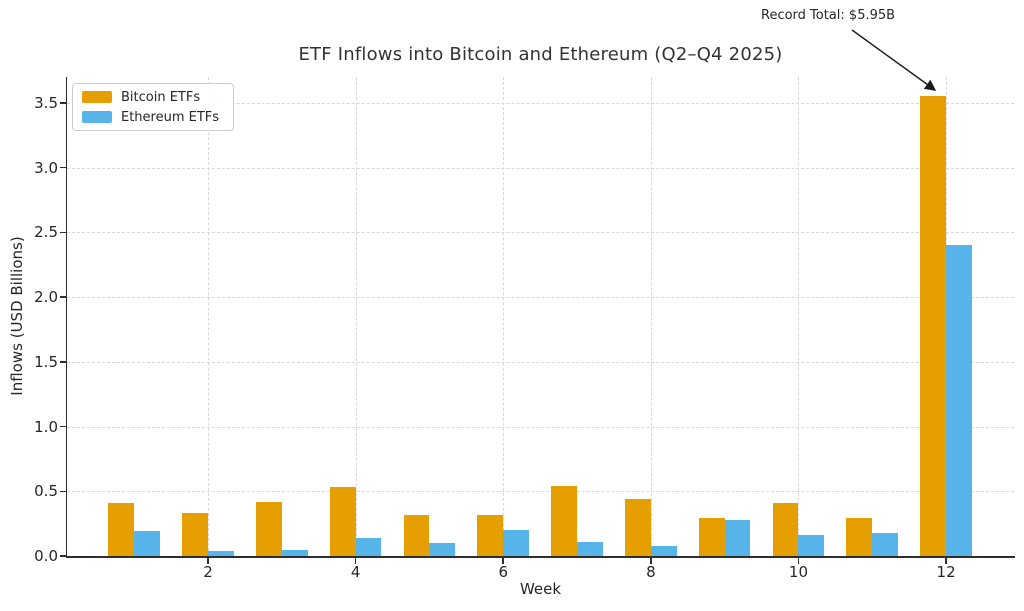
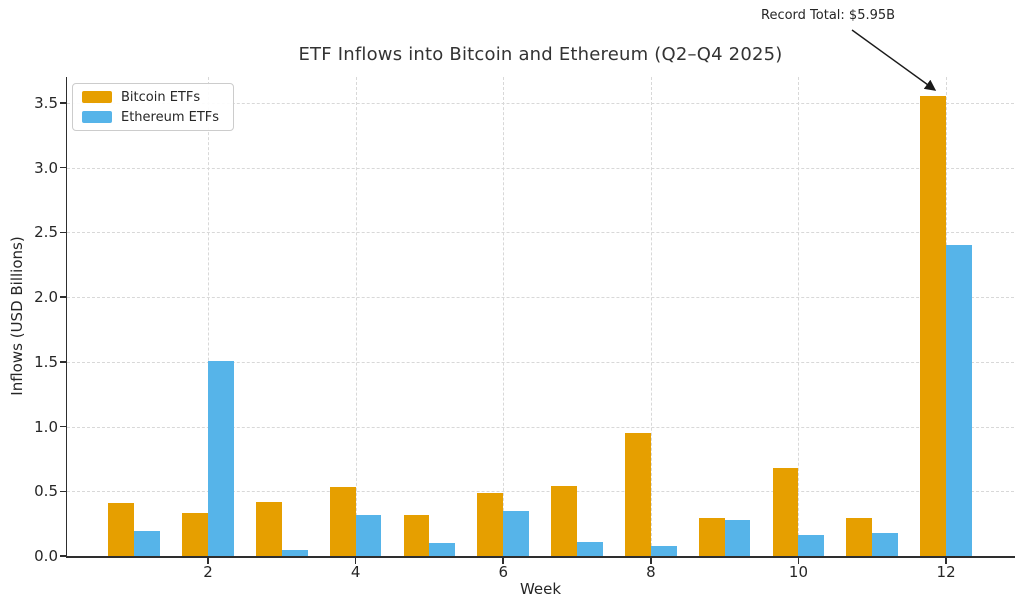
Ethereum ETFs/2: 0.04 -> 1.51
Ethereum ETFs/4: 0.14 -> 0.32
Bitcoin ETFs/6: 0.32 -> 0.49
Ethereum ETFs/6: 0.20 -> 0.35
Bitcoin ETFs/8: 0.44 -> 0.95
Bitcoin ETFs/10: 0.41 -> 0.68
